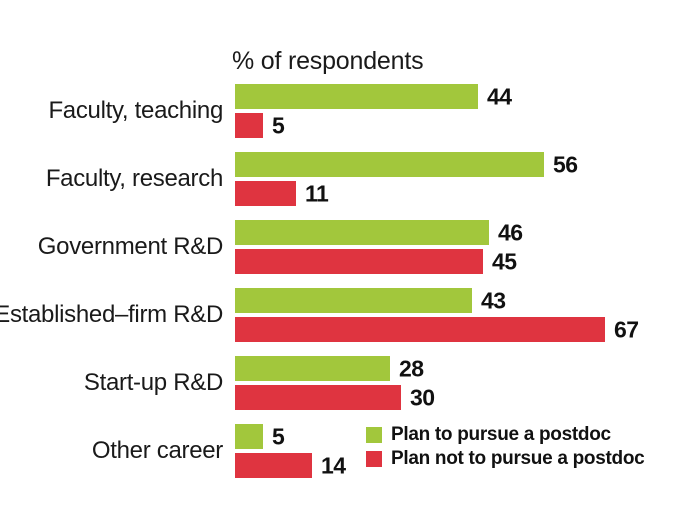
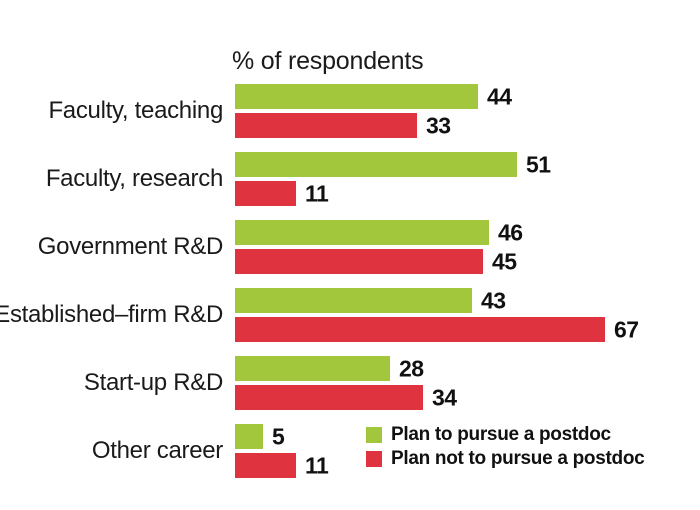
Plan not to pursue a postdoc/Faculty, teaching: 5 -> 33
Plan to pursue a postdoc/Faculty, research: 56 -> 51
Plan not to pursue a postdoc/Start-up R&D: 30 -> 34
Plan not to pursue a postdoc/Other career: 14 -> 11
